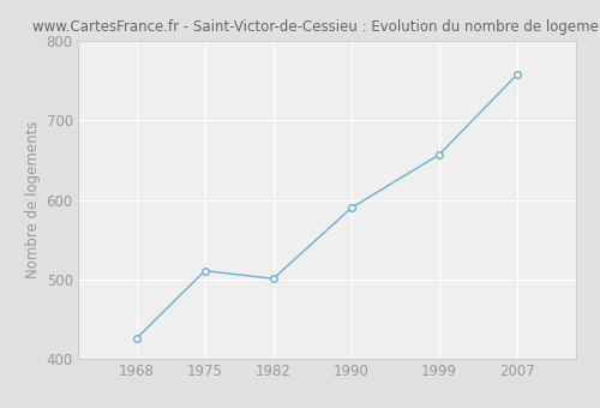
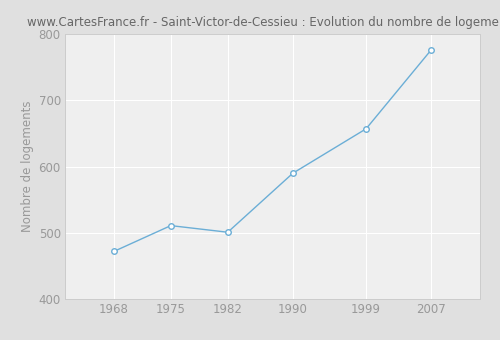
1968: 426 -> 472
2007: 758 -> 776
